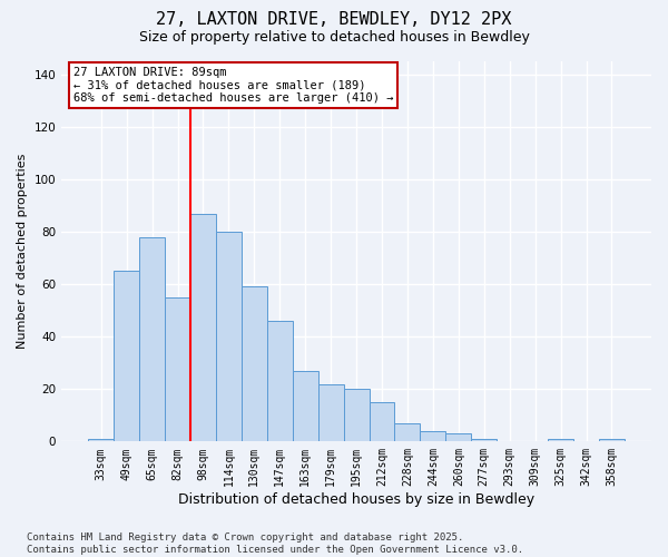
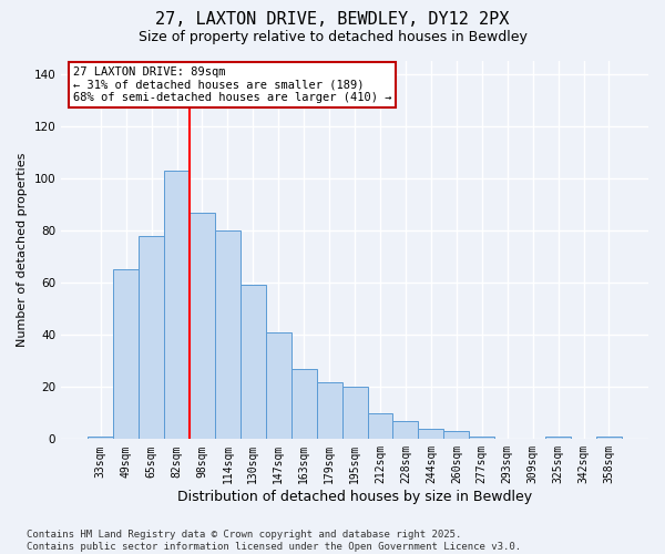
82sqm: 55 -> 103
147sqm: 46 -> 41
212sqm: 15 -> 10
